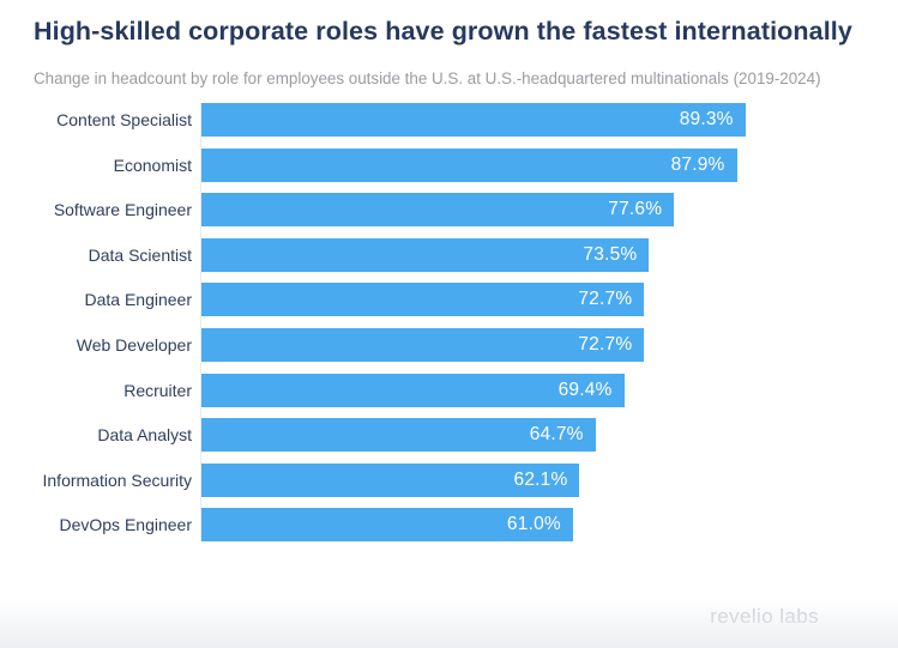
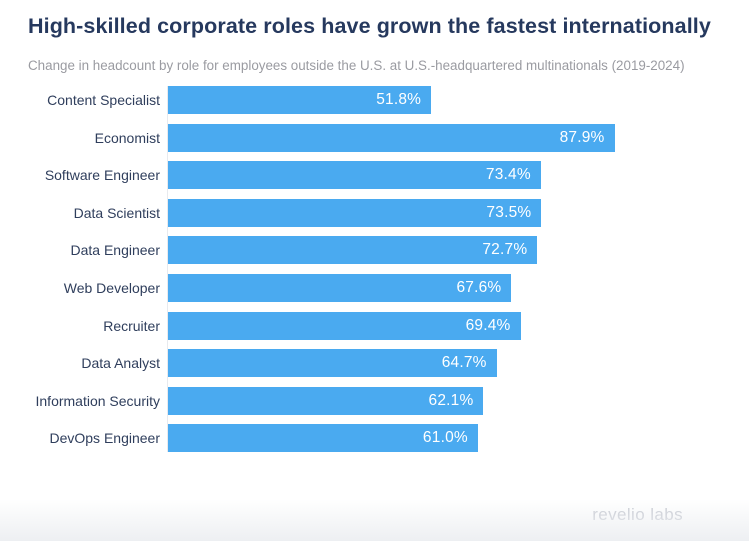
Content Specialist: 89.3% -> 51.8%
Software Engineer: 77.6% -> 73.4%
Web Developer: 72.7% -> 67.6%
